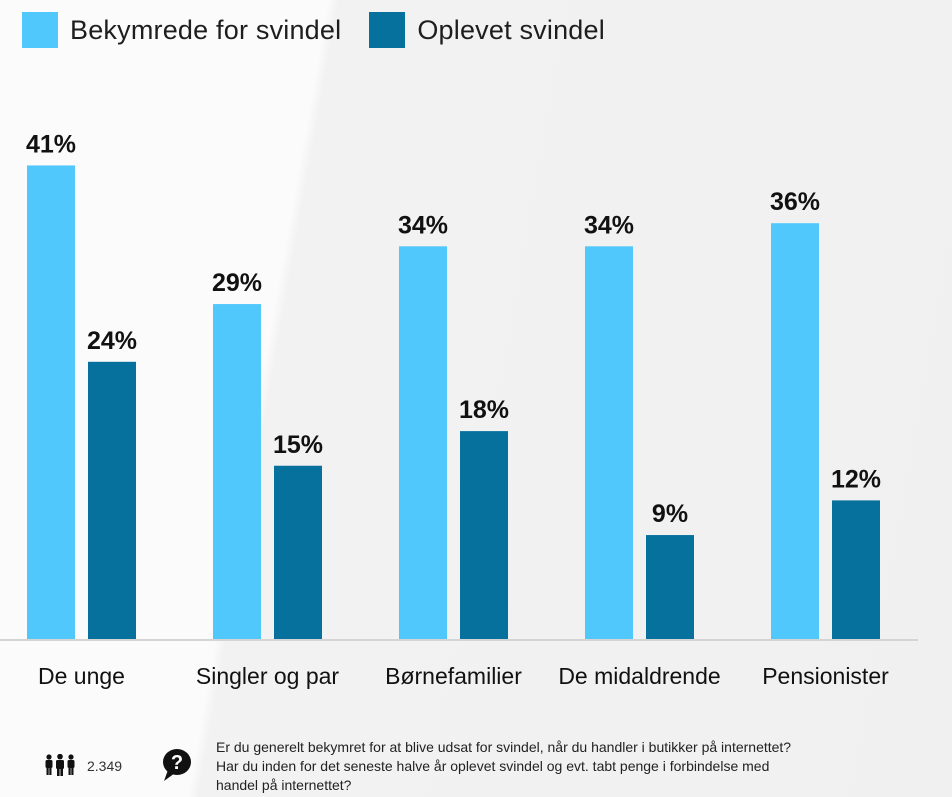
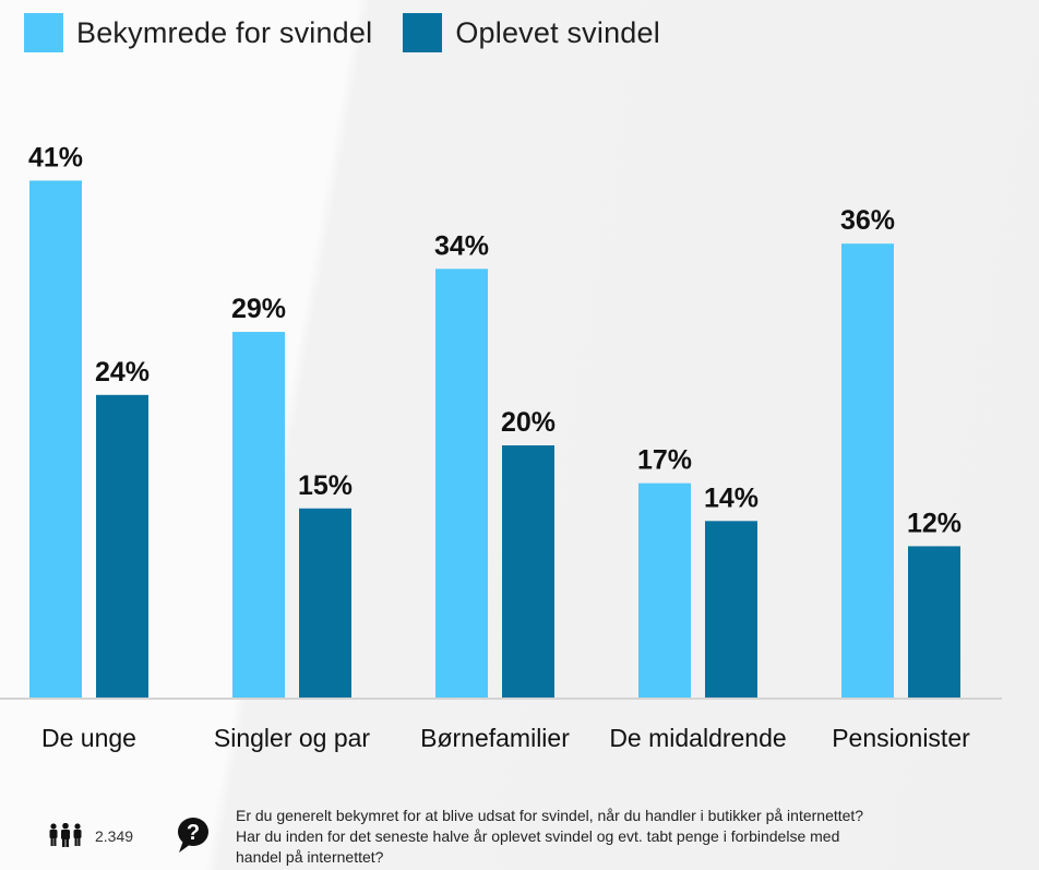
Oplevet svindel/Børnefamilier: 18% -> 20%
Bekymrede for svindel/De midaldrende: 34% -> 17%
Oplevet svindel/De midaldrende: 9% -> 14%
